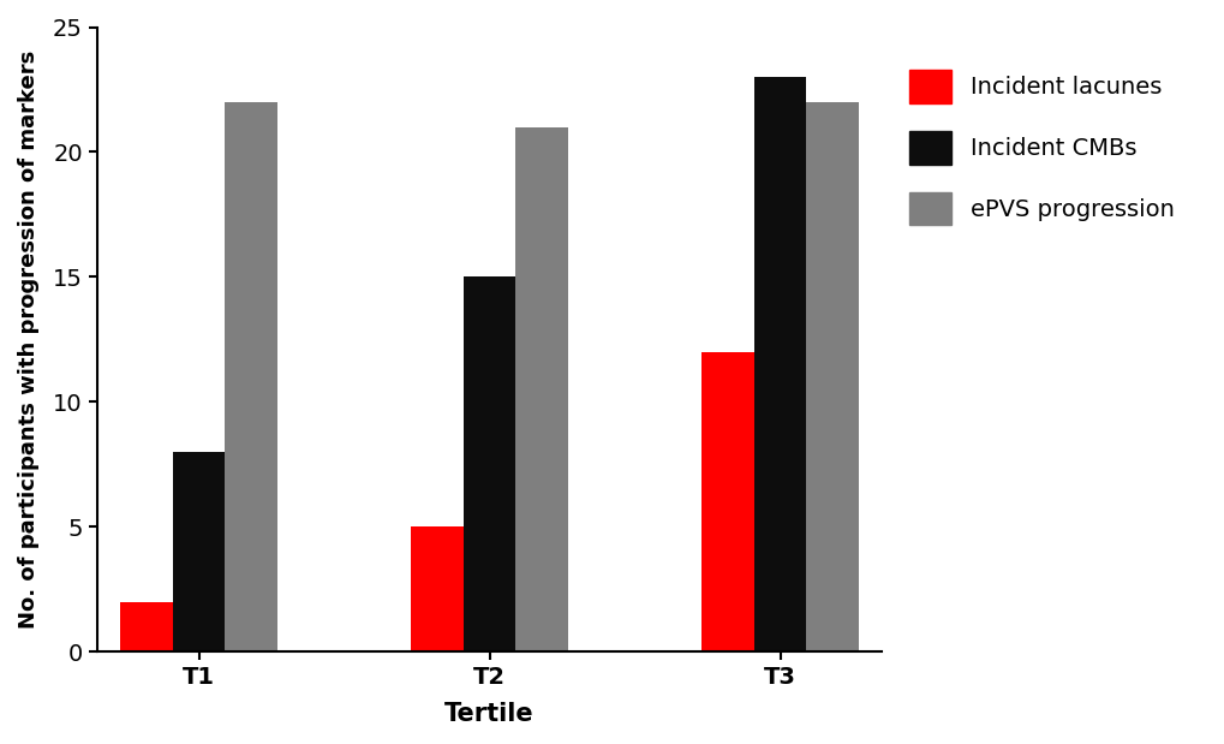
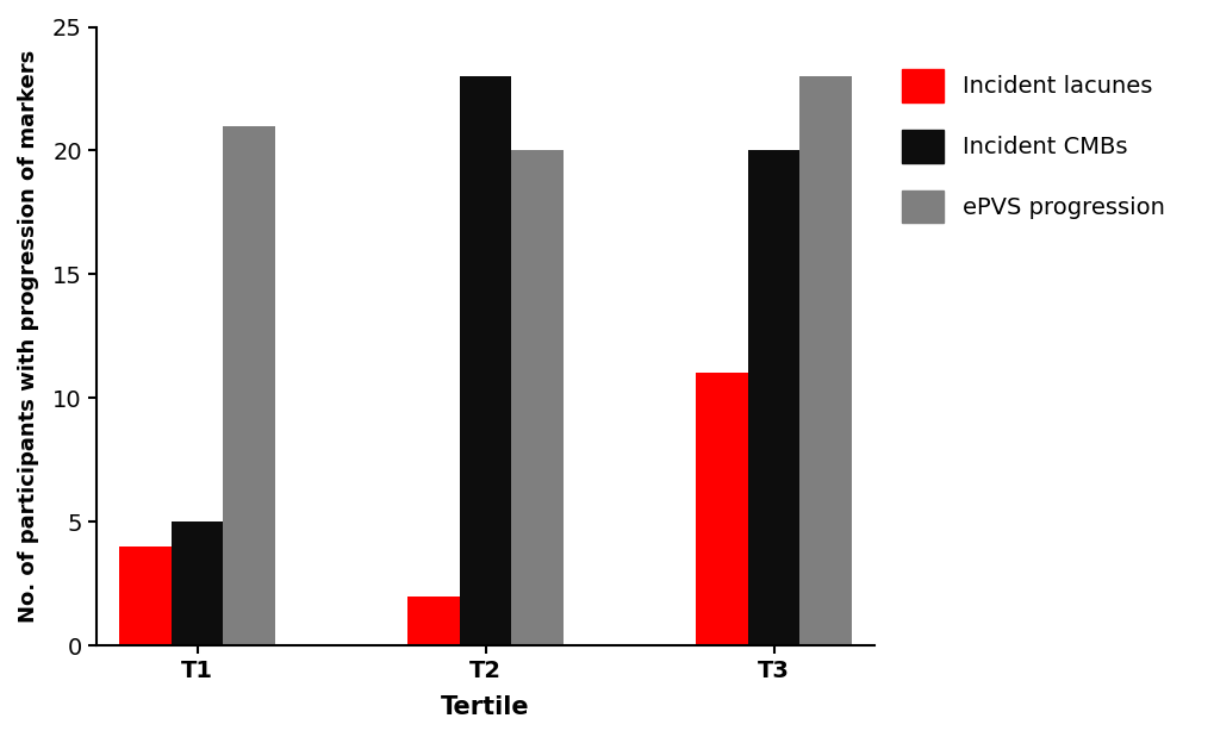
Incident lacunes/T1: 2 -> 4
Incident CMBs/T1: 8 -> 5
ePVS progression/T1: 22 -> 21
Incident lacunes/T2: 5 -> 2
Incident CMBs/T2: 15 -> 23
ePVS progression/T2: 21 -> 20
Incident lacunes/T3: 12 -> 11
Incident CMBs/T3: 23 -> 20
ePVS progression/T3: 22 -> 23
